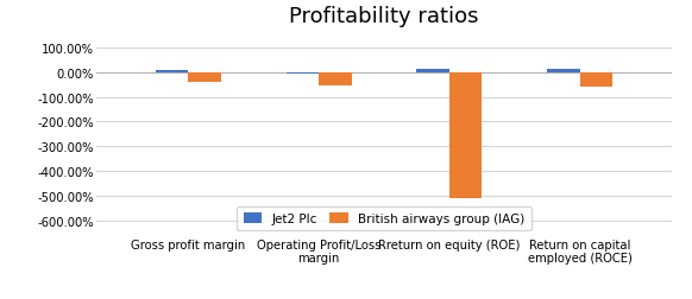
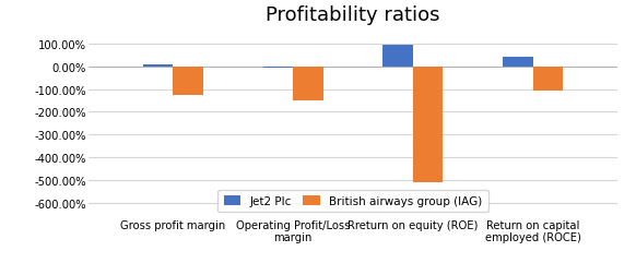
British airways group (IAG)/Gross profit margin: -42% -> -125%
British airways group (IAG)/Operating Profit/Loss margin: -52% -> -150%
Jet2 Plc/Rreturn on equity (ROE): 12% -> 95%
Jet2 Plc/Return on capital employed (ROCE): 12% -> 40%
British airways group (IAG)/Return on capital employed (ROCE): -58% -> -105%
